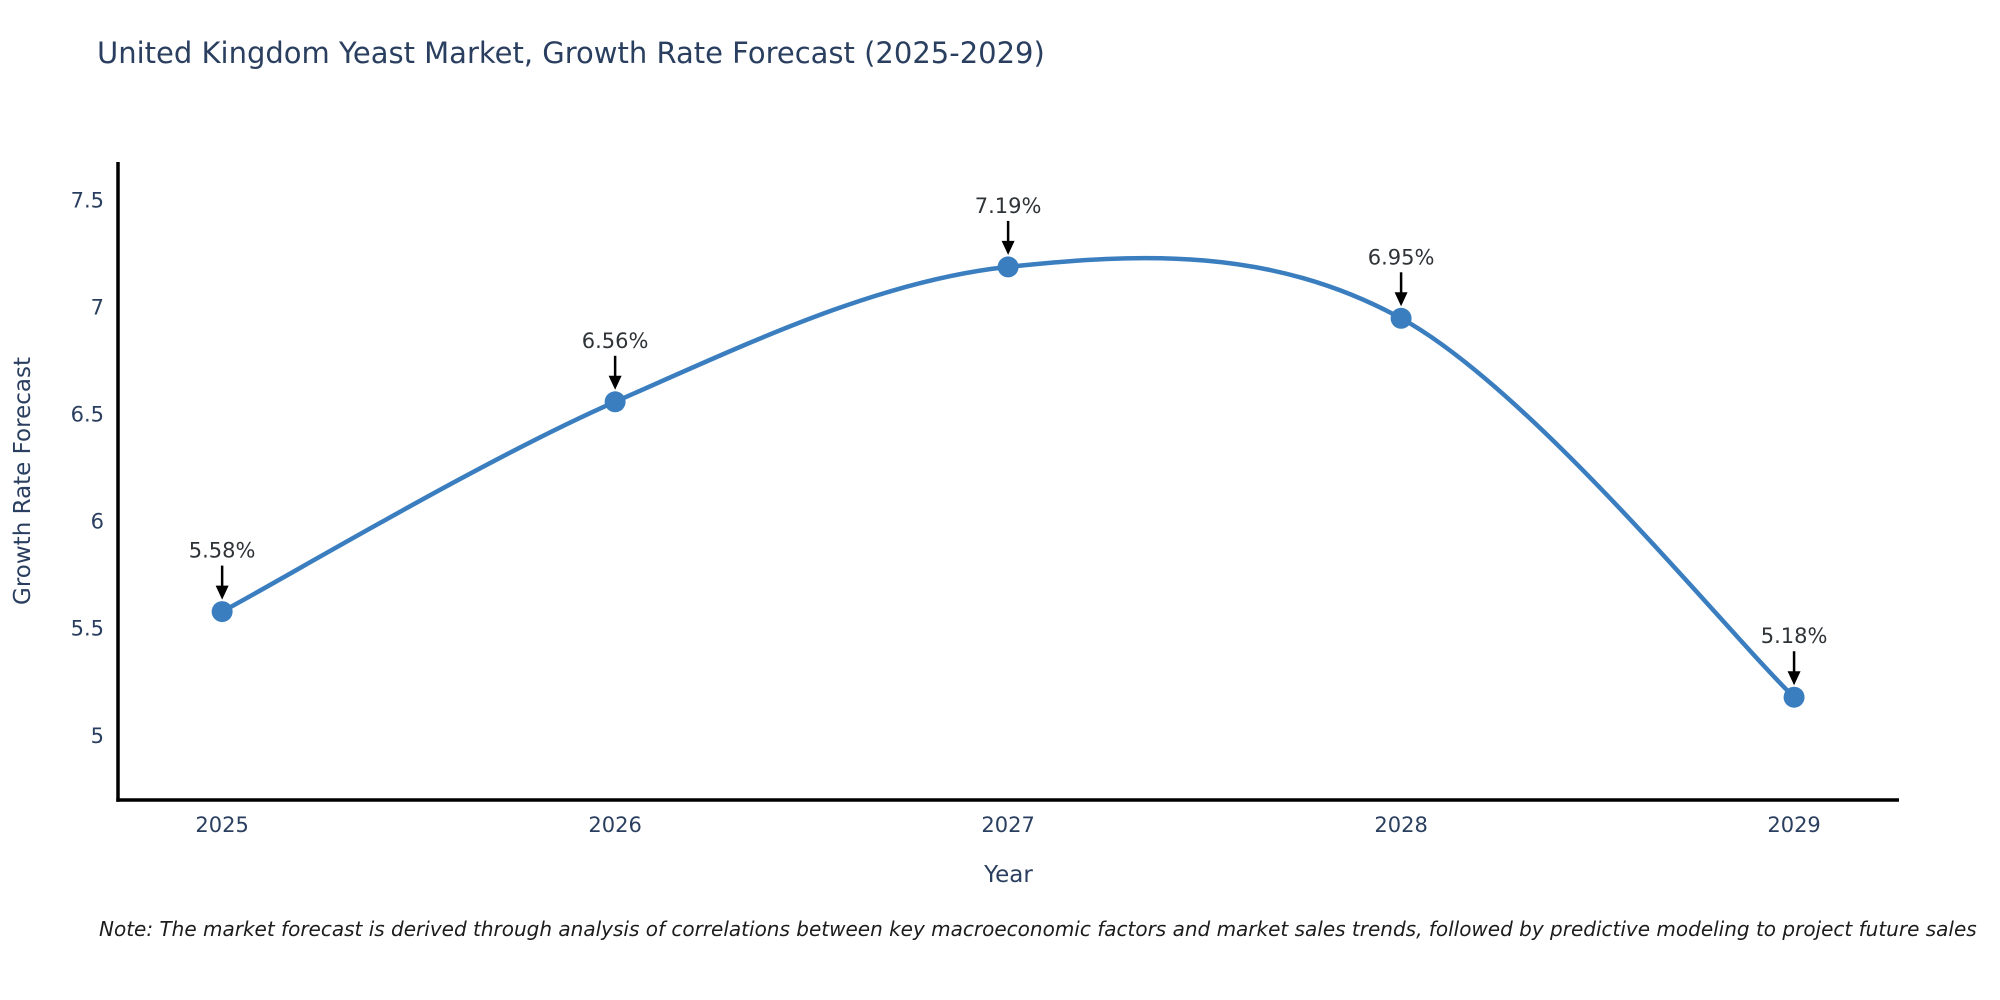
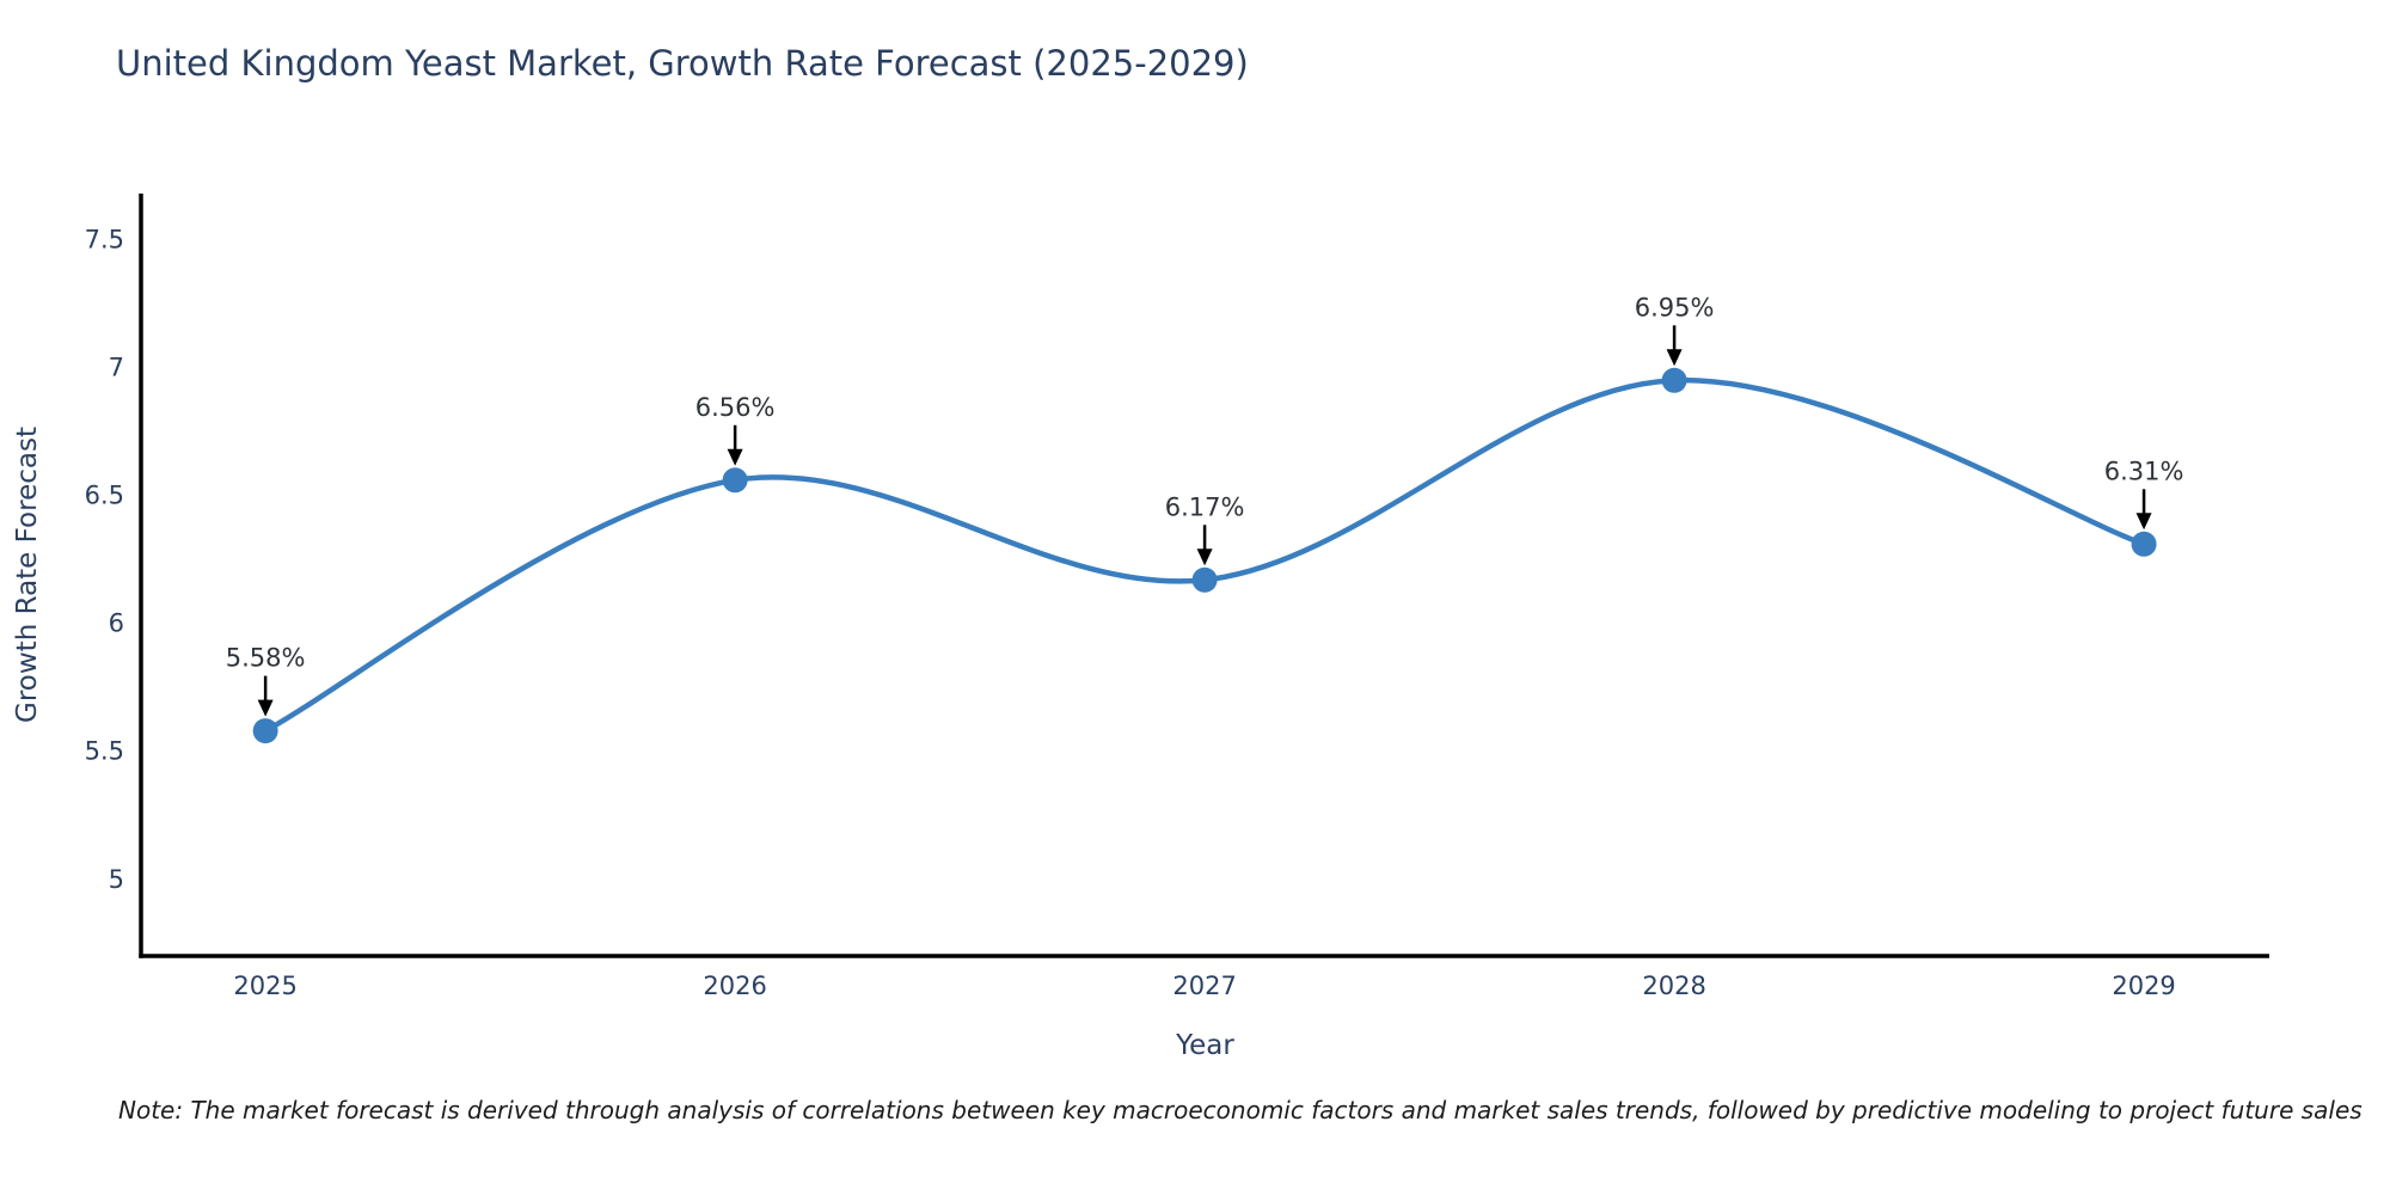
2027: 7.19% -> 6.17%
2029: 5.18% -> 6.31%
